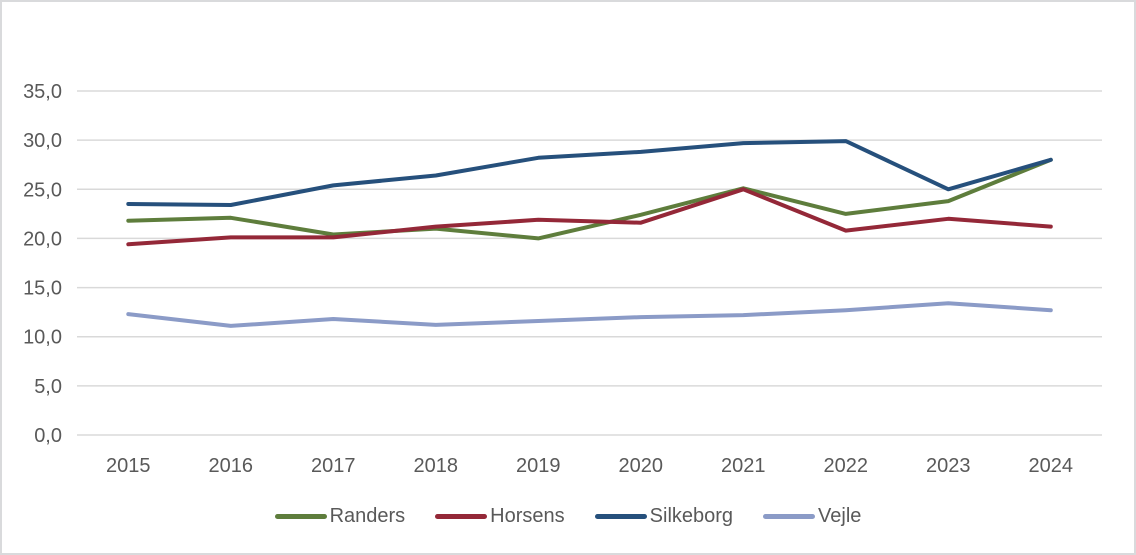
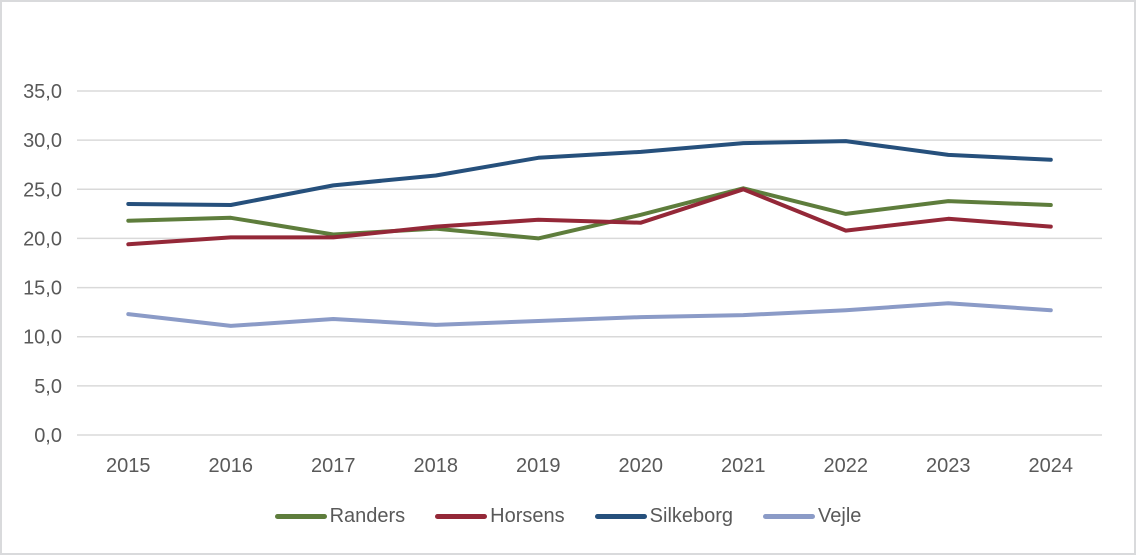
Silkeborg/2023: 25 -> 28
Randers/2024: 28 -> 23
